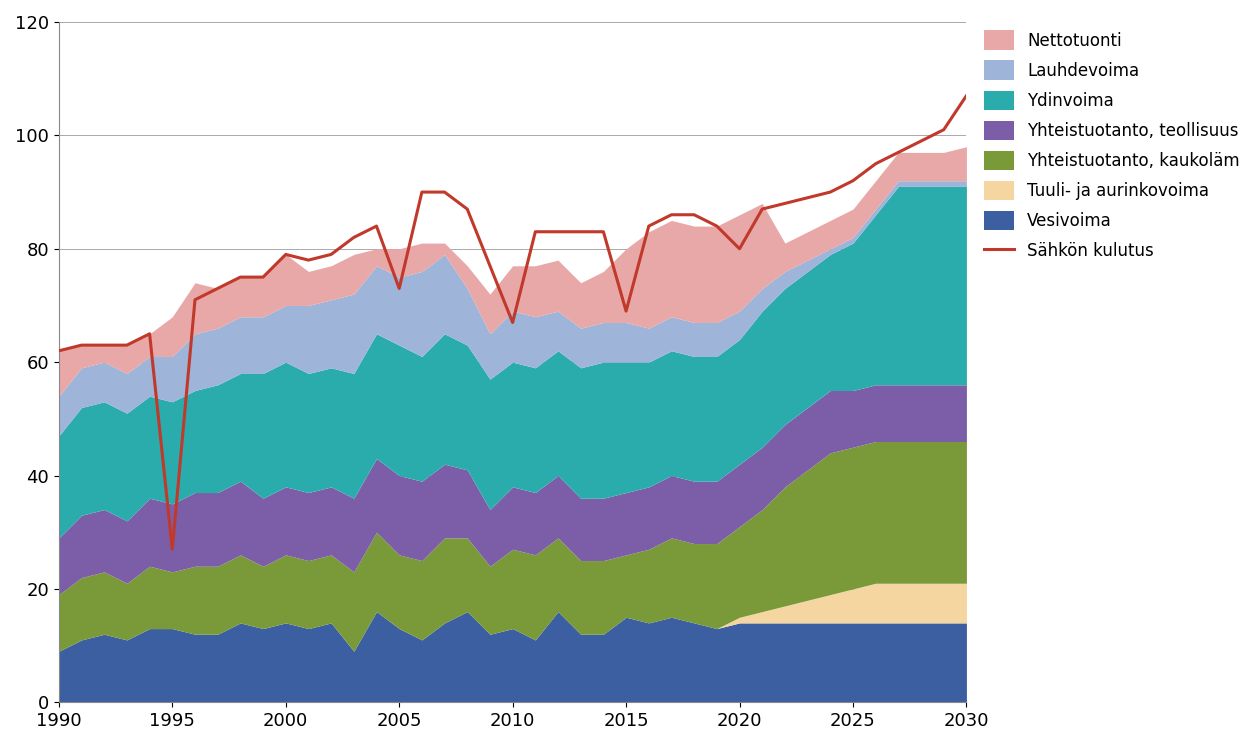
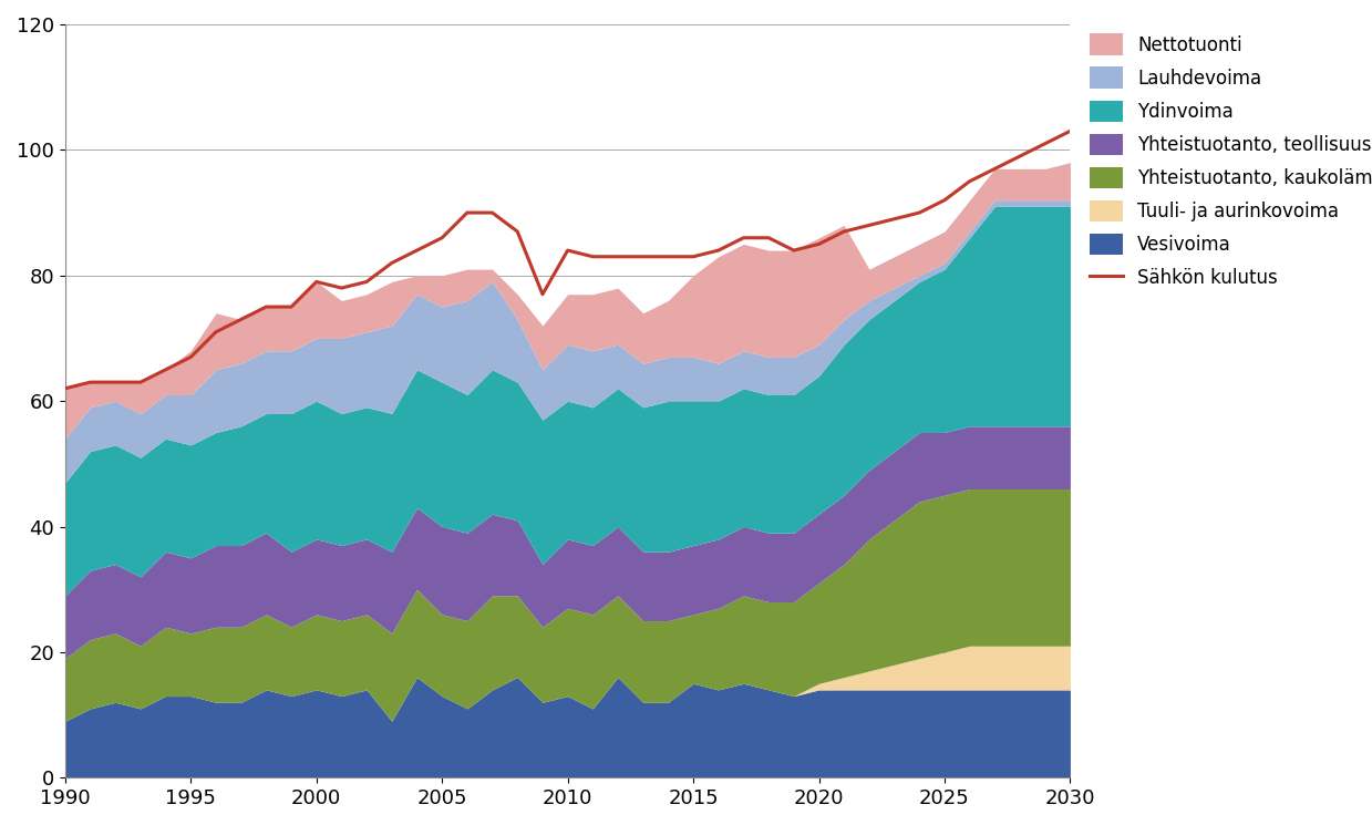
Sähkön kulutus/1995: 27 -> 67
Sähkön kulutus/2005: 73 -> 86
Sähkön kulutus/2010: 67 -> 84
Sähkön kulutus/2015: 69 -> 83
Sähkön kulutus/2020: 80 -> 85
Sähkön kulutus/2030: 107 -> 103
